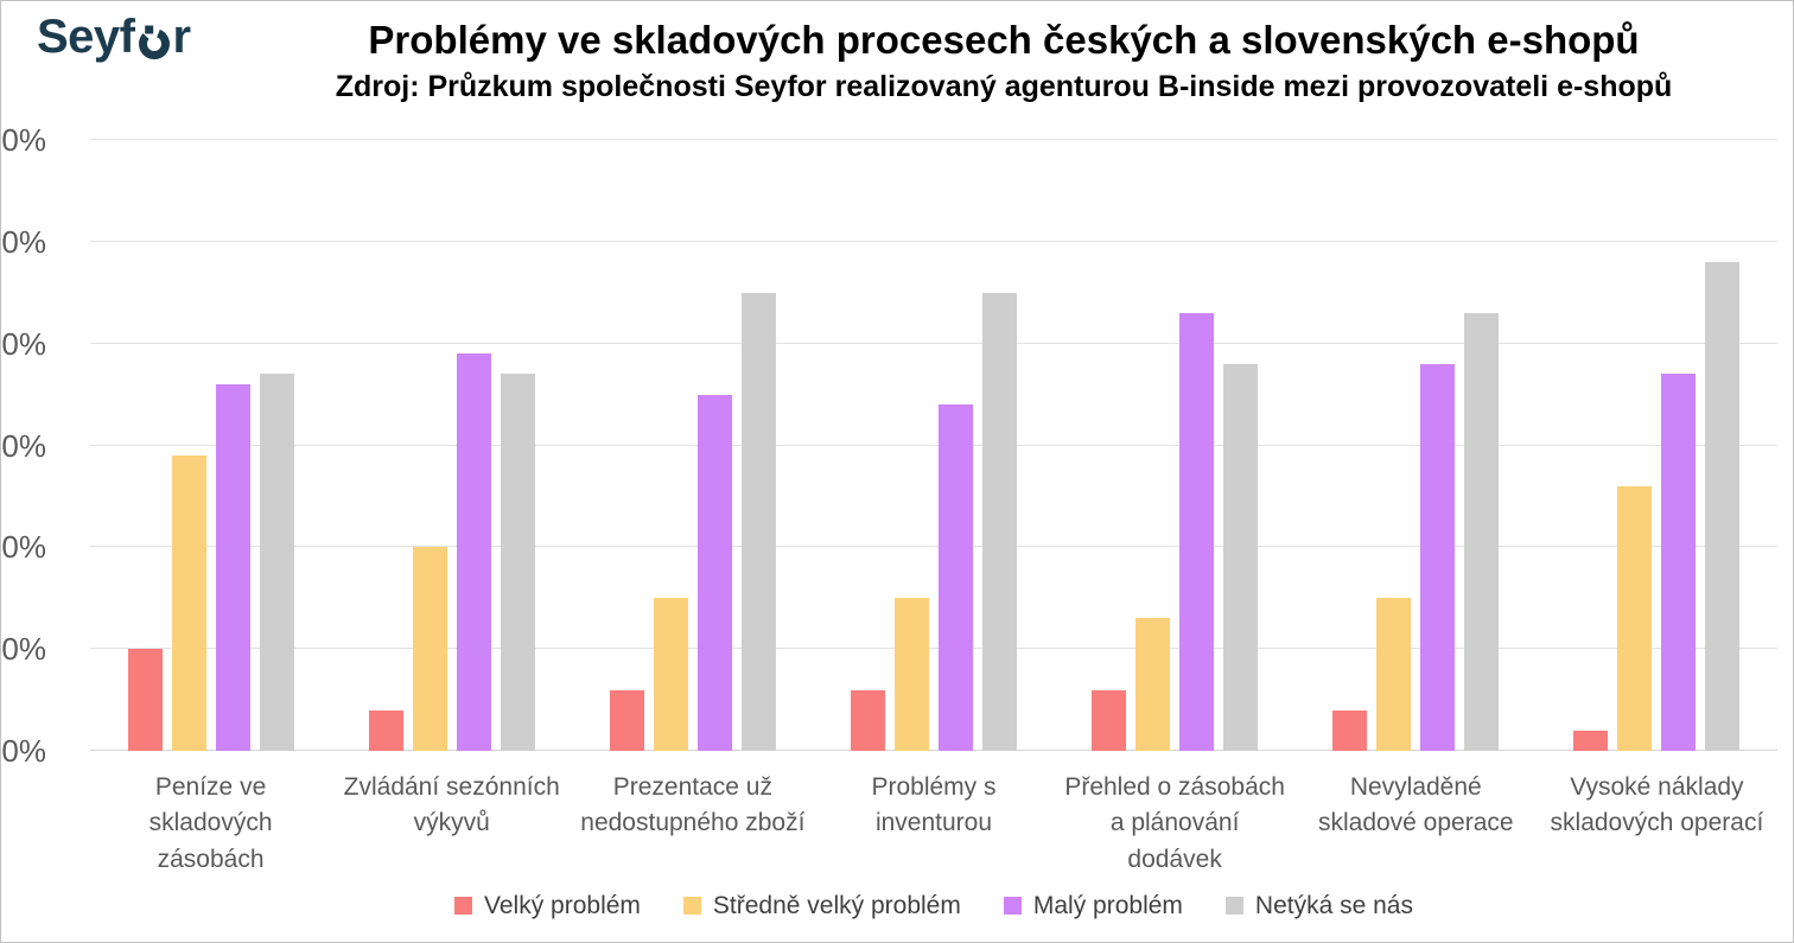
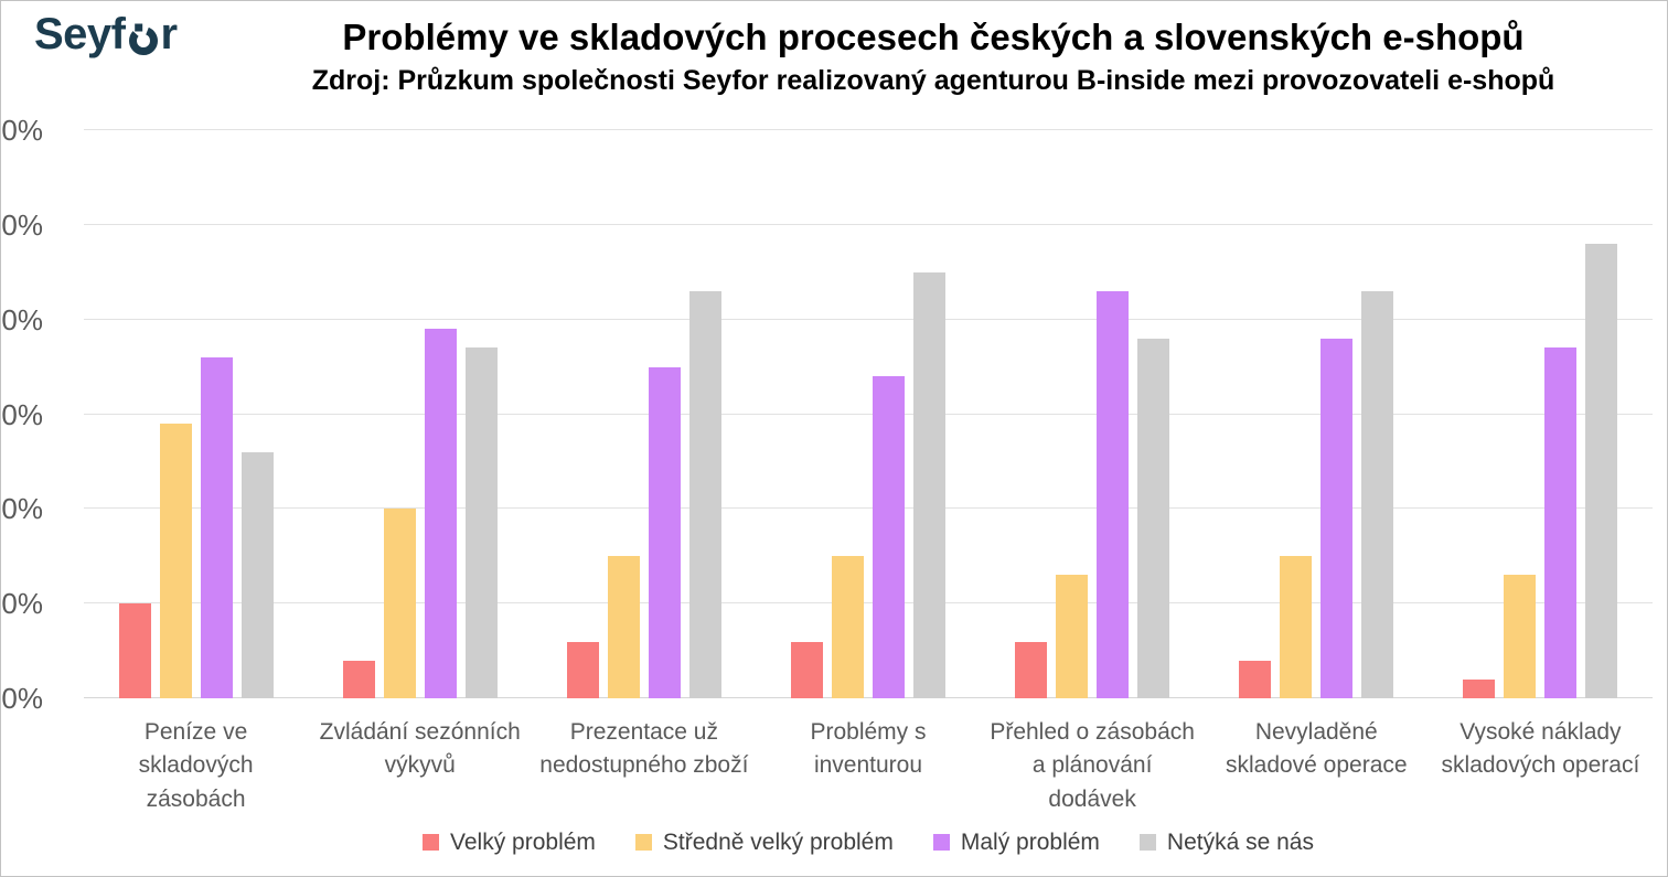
Netýká se nás/Peníze ve skladových zásobách: 37% -> 26%
Netýká se nás/Prezentace už nedostupného zboží: 45% -> 43%
Středně velký problém/Vysoké náklady skladových operací: 26% -> 13%
